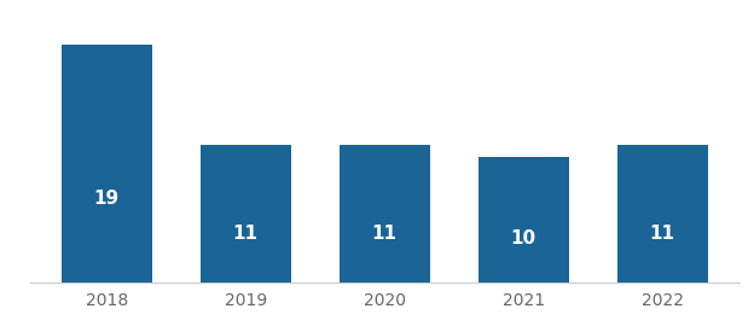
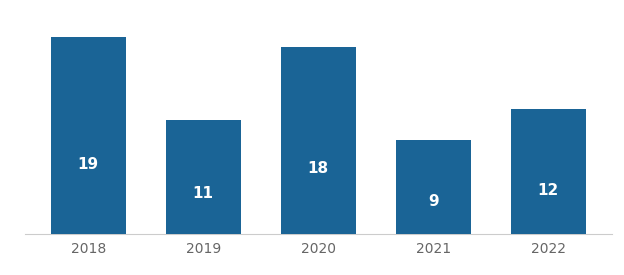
2020: 11 -> 18
2021: 10 -> 9
2022: 11 -> 12
